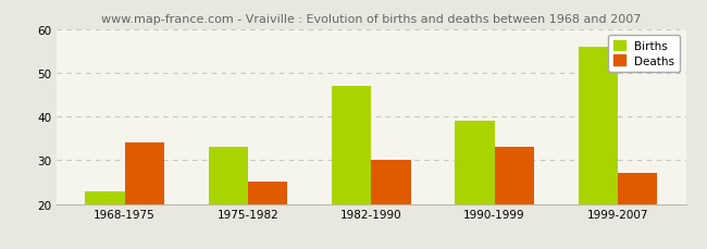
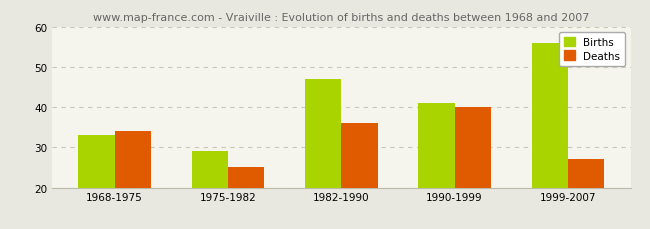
Births/1968-1975: 23 -> 33
Births/1975-1982: 33 -> 29
Deaths/1982-1990: 30 -> 36
Births/1990-1999: 39 -> 41
Deaths/1990-1999: 33 -> 40
